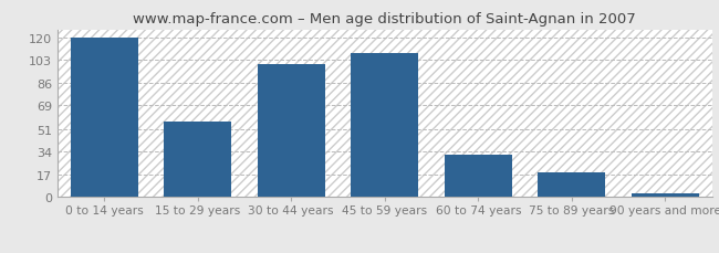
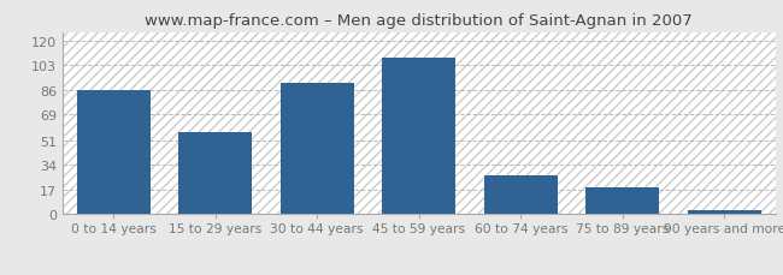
0 to 14 years: 120 -> 86
30 to 44 years: 100 -> 91
60 to 74 years: 32 -> 27
